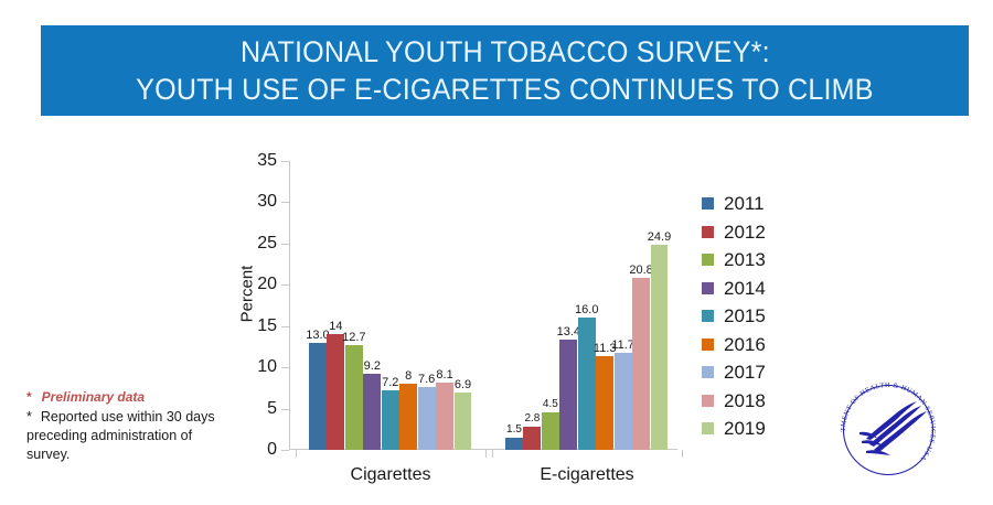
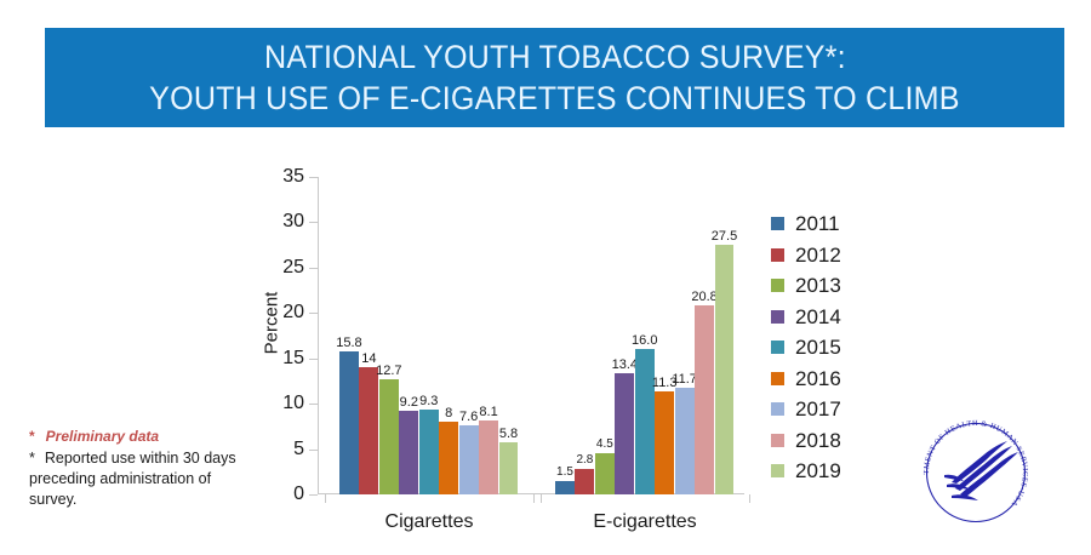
2011/Cigarettes: 13.0 -> 15.8
2015/Cigarettes: 7.2 -> 9.3
2019/Cigarettes: 6.9 -> 5.8
2019/E-cigarettes: 24.9 -> 27.5
